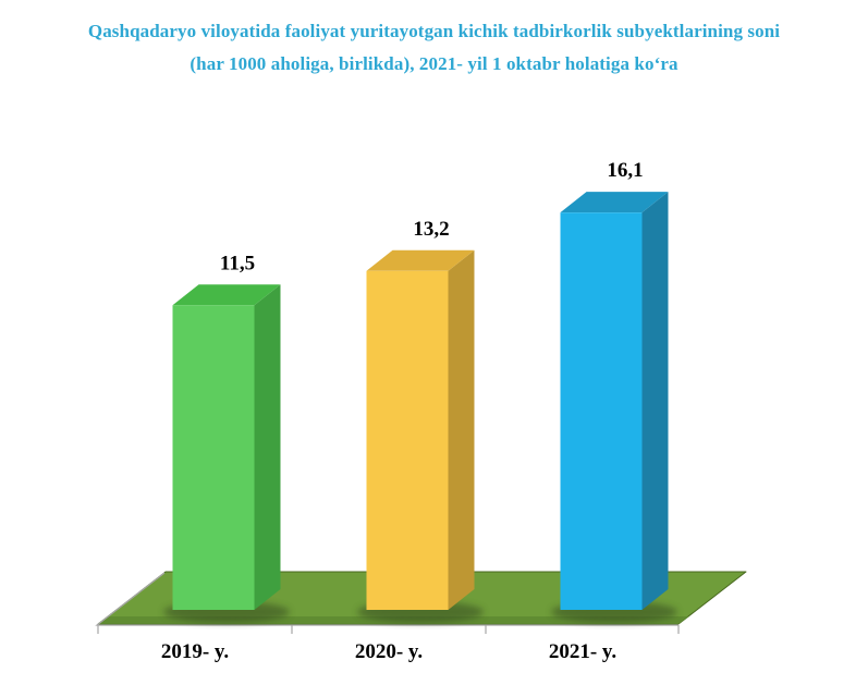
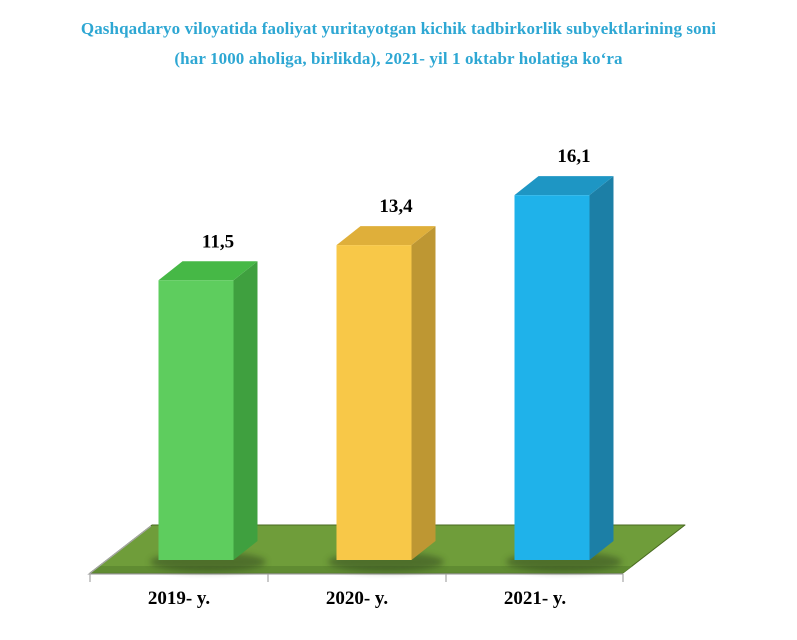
2020- y.: 13,2 -> 13,4
